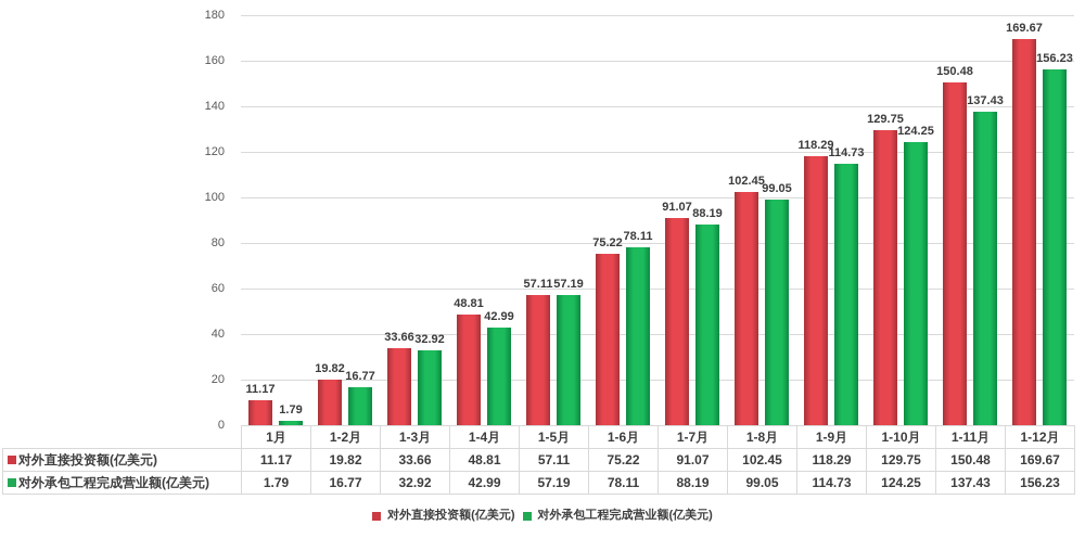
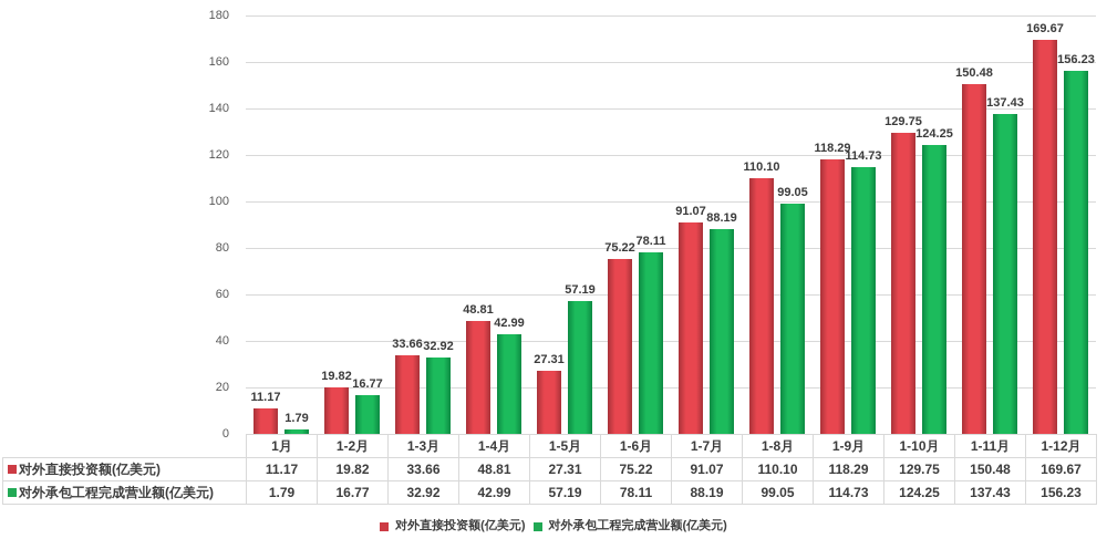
对外直接投资额(亿美元)/1-5月: 57.11 -> 27.31
对外直接投资额(亿美元)/1-8月: 102.45 -> 110.10
